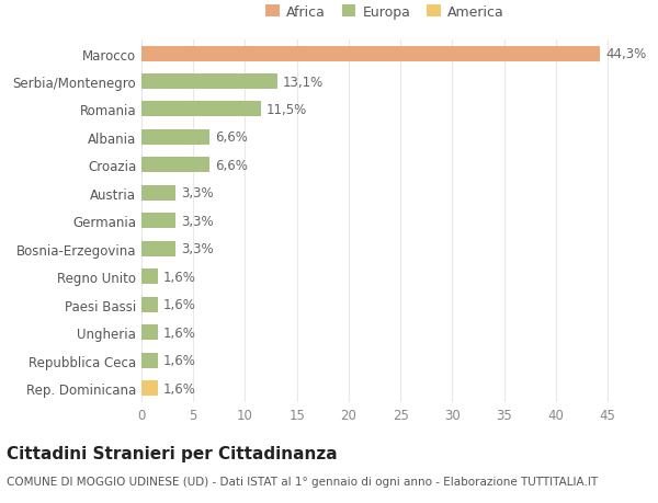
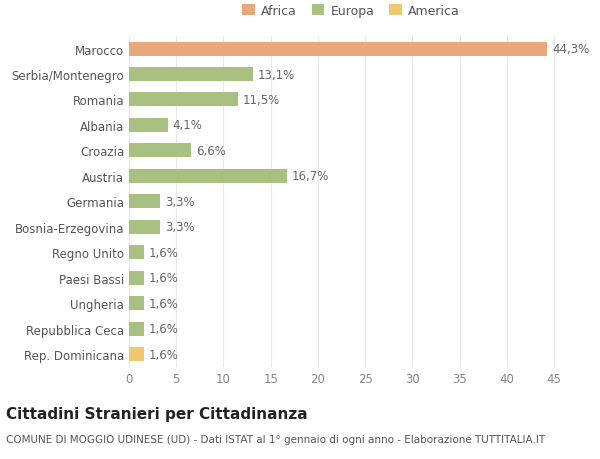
Albania: 6,6% -> 4,1%
Austria: 3,3% -> 16,7%
